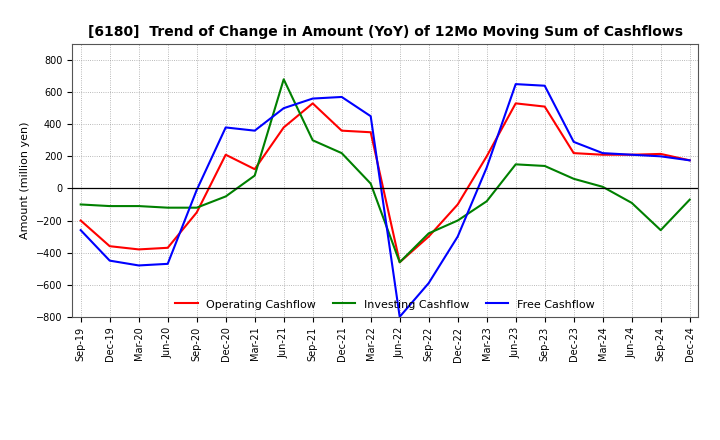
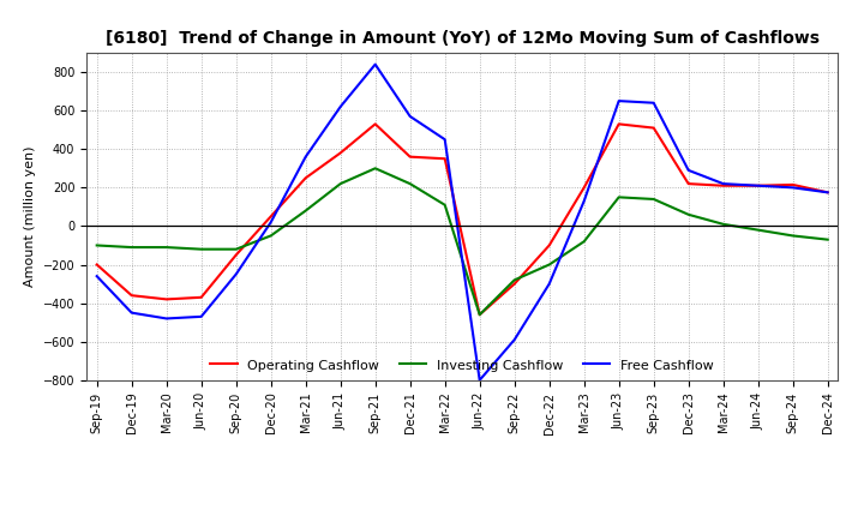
Free Cashflow/Sep-20: -10 -> -250
Operating Cashflow/Dec-20: 210 -> 50
Free Cashflow/Dec-20: 380 -> 20
Operating Cashflow/Mar-21: 120 -> 250
Investing Cashflow/Jun-21: 680 -> 220
Free Cashflow/Jun-21: 500 -> 620
Free Cashflow/Sep-21: 560 -> 840
Investing Cashflow/Mar-22: 30 -> 110
Investing Cashflow/Jun-24: -90 -> -20
Investing Cashflow/Sep-24: -260 -> -50
